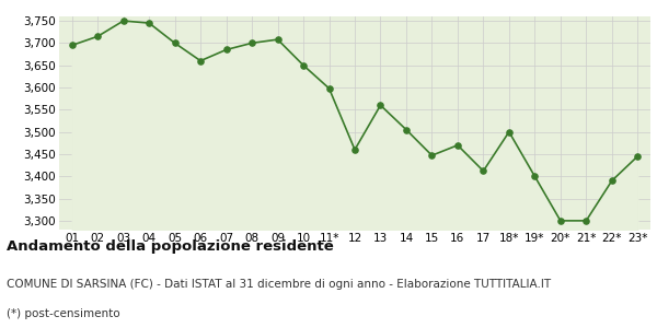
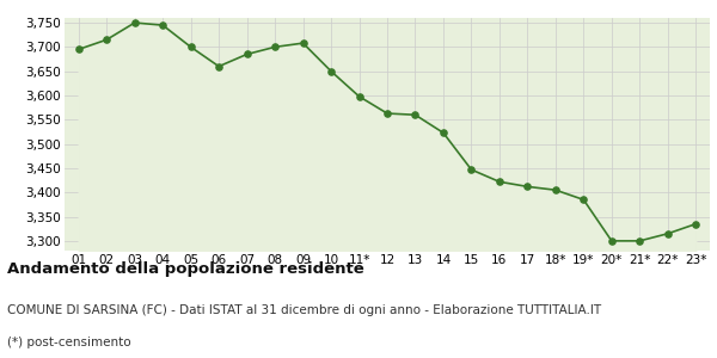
12: 3,460 -> 3,563
14: 3,505 -> 3,523
16: 3,470 -> 3,422
18*: 3,500 -> 3,405
19*: 3,400 -> 3,385
22*: 3,390 -> 3,315
23*: 3,445 -> 3,335
